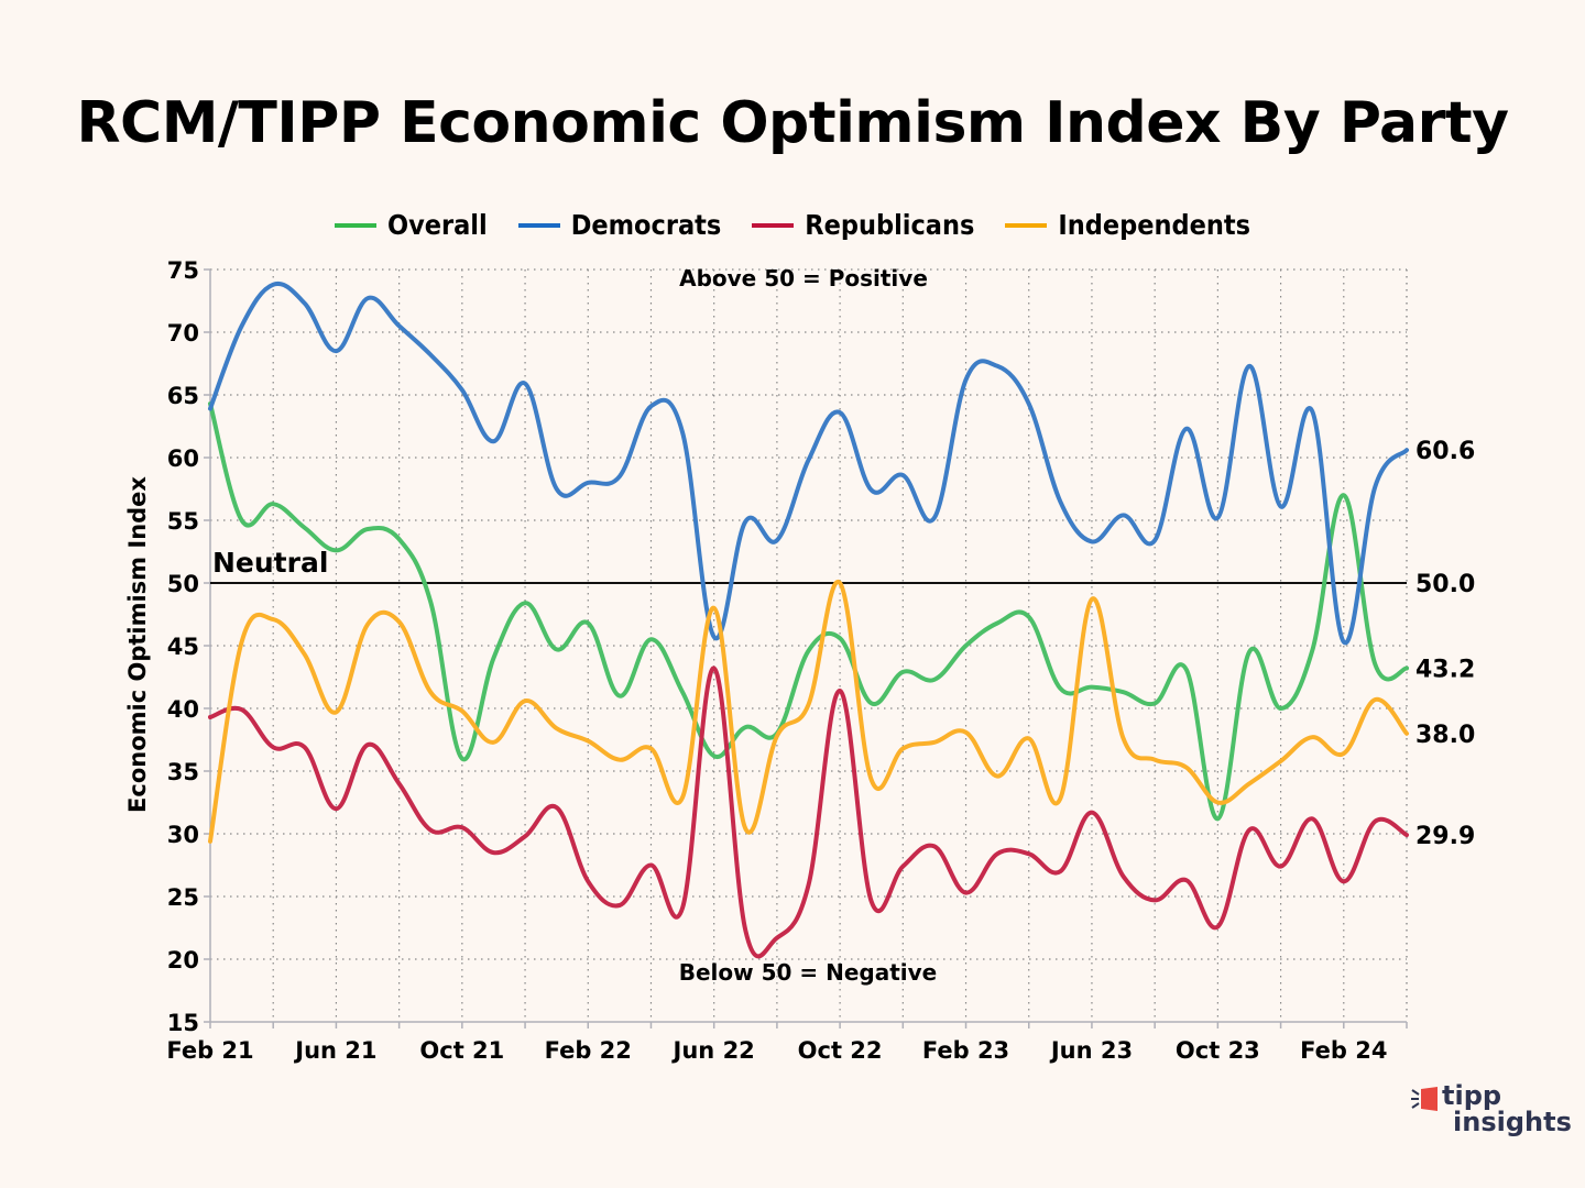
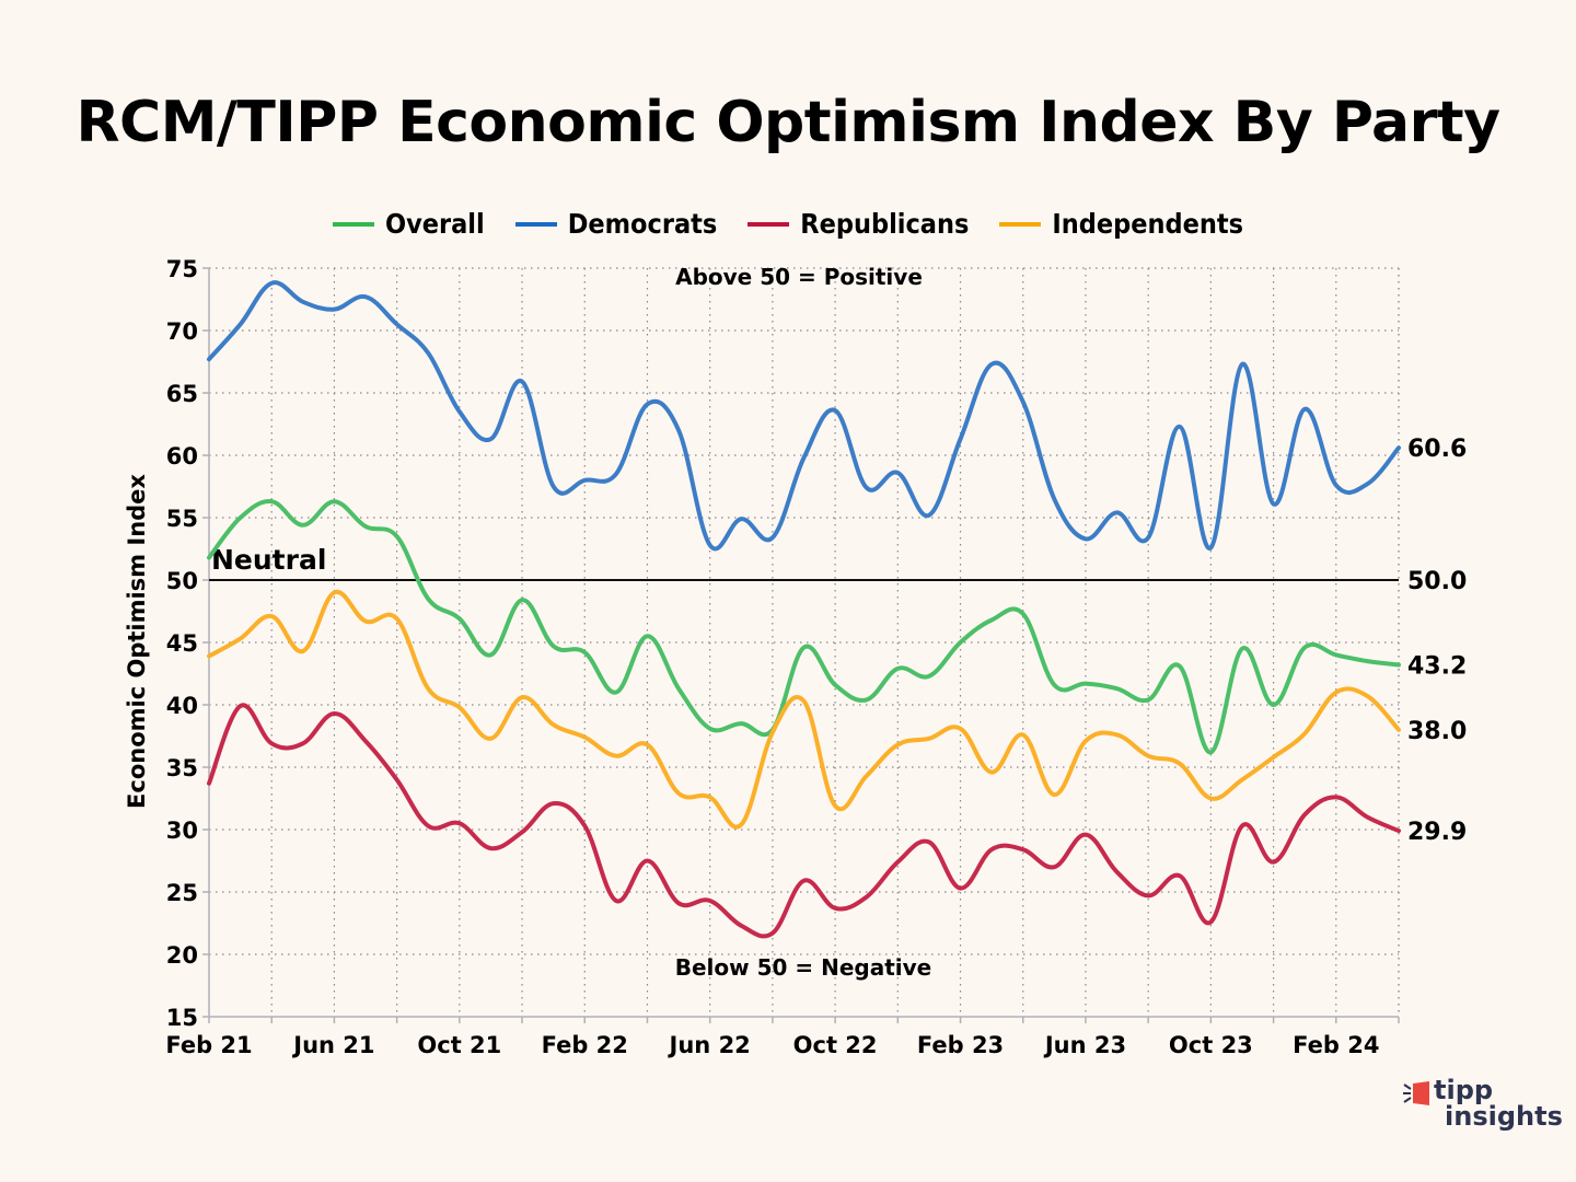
Overall/Feb 21: 64.3 -> 51.8
Democrats/Feb 21: 63.9 -> 67.7
Republicans/Feb 21: 39.3 -> 33.7
Independents/Feb 21: 29.4 -> 43.9
Overall/Jun 21: 52.6 -> 56.3
Democrats/Jun 21: 68.5 -> 71.7
Republicans/Jun 21: 32.0 -> 39.3
Independents/Jun 21: 39.7 -> 49.0
Overall/Oct 21: 36.0 -> 46.9
Democrats/Oct 21: 65.4 -> 63.5
Overall/Feb 22: 46.8 -> 44.2
Republicans/Feb 22: 26.2 -> 30.3
Overall/Jun 22: 36.2 -> 38.1
Democrats/Jun 22: 45.7 -> 52.8
Republicans/Jun 22: 43.2 -> 24.3
Independents/Jun 22: 48.0 -> 32.6
Overall/Oct 22: 45.6 -> 41.6
Republicans/Oct 22: 41.4 -> 23.7
Independents/Oct 22: 50.0 -> 31.9
Democrats/Feb 23: 66.2 -> 61.3
Republicans/Jun 23: 31.7 -> 29.6
Independents/Jun 23: 48.7 -> 37.1
Overall/Oct 23: 31.2 -> 36.2
Democrats/Oct 23: 55.2 -> 52.6
Overall/Feb 24: 57.0 -> 44.0
Democrats/Feb 24: 45.3 -> 57.6
Republicans/Feb 24: 26.2 -> 32.6
Independents/Feb 24: 36.4 -> 41.0
